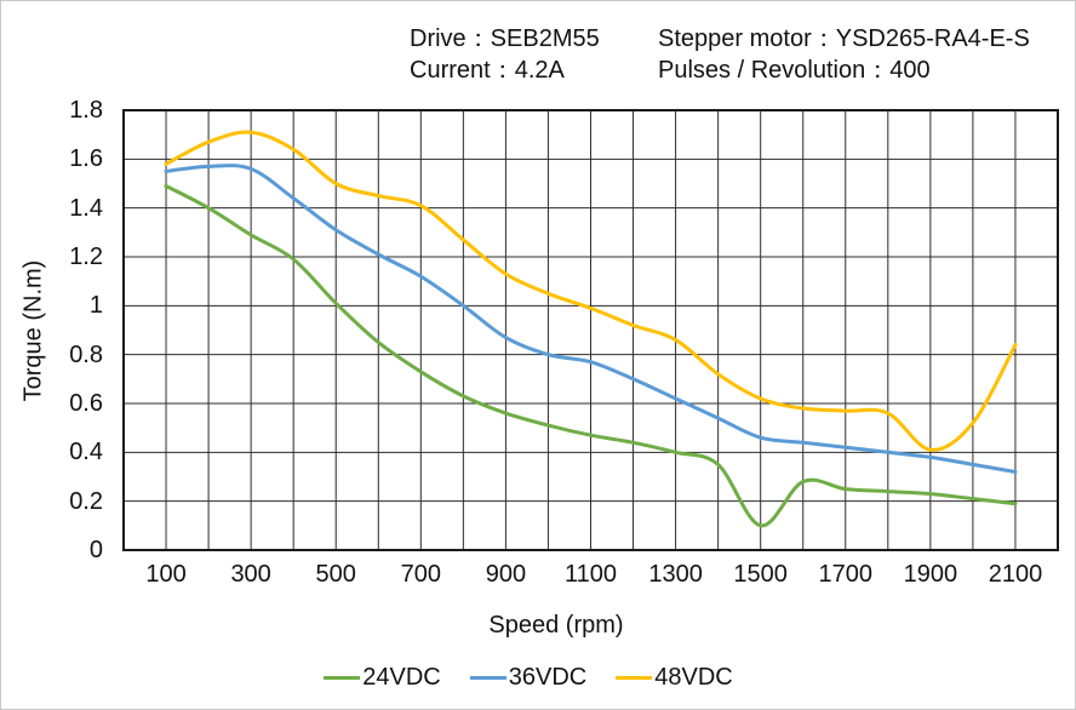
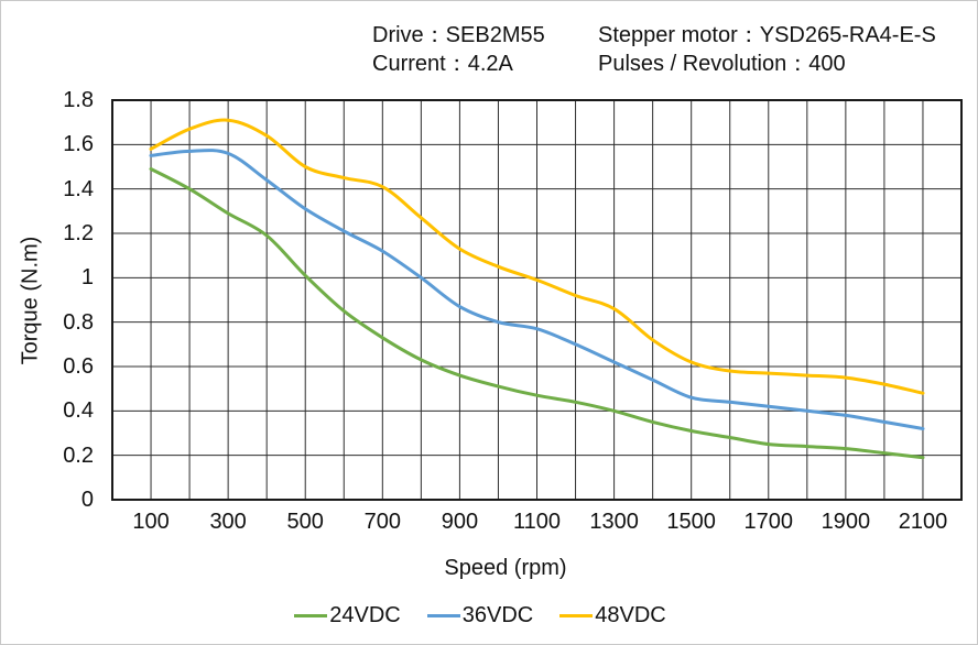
24VDC/1500: 0.10 -> 0.31
48VDC/1900: 0.41 -> 0.55
48VDC/2100: 0.84 -> 0.48
